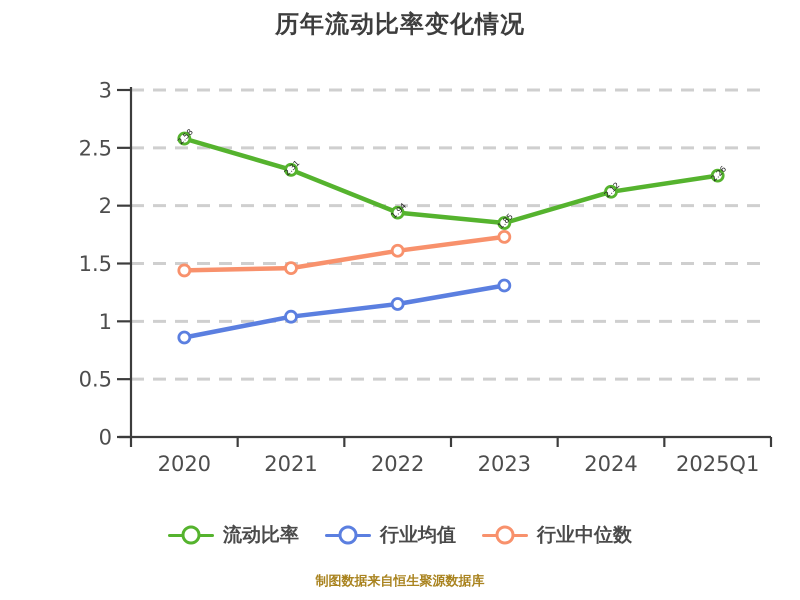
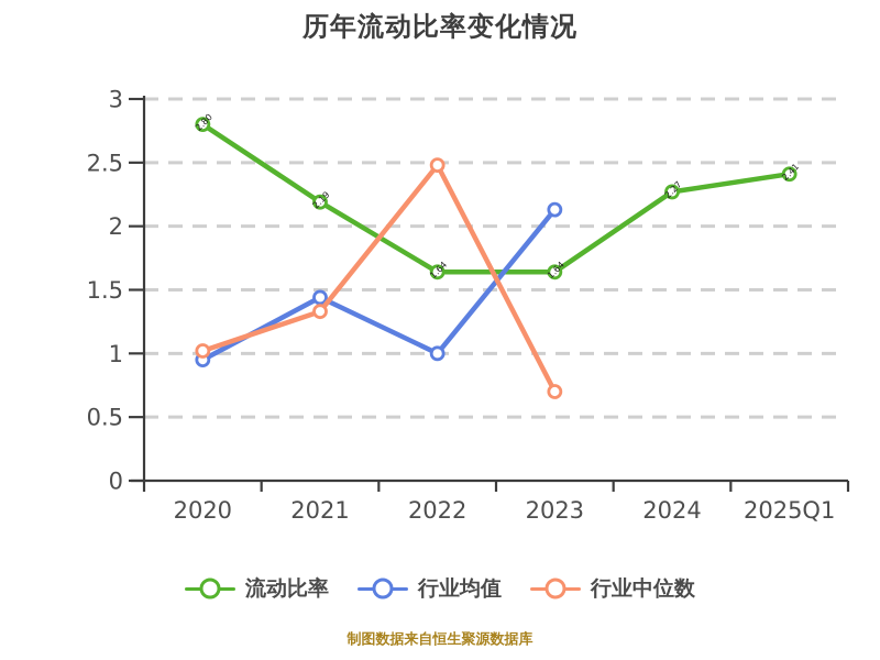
流动比率/2020: 2.58 -> 2.80
行业均值/2020: 0.86 -> 0.95
行业中位数/2020: 1.44 -> 1.02
流动比率/2021: 2.31 -> 2.19
行业均值/2021: 1.04 -> 1.44
行业中位数/2021: 1.46 -> 1.33
流动比率/2022: 1.94 -> 1.64
行业均值/2022: 1.15 -> 1.00
行业中位数/2022: 1.61 -> 2.48
流动比率/2023: 1.85 -> 1.64
行业均值/2023: 1.31 -> 2.13
行业中位数/2023: 1.73 -> 0.70
流动比率/2024: 2.12 -> 2.27
流动比率/2025Q1: 2.26 -> 2.41
